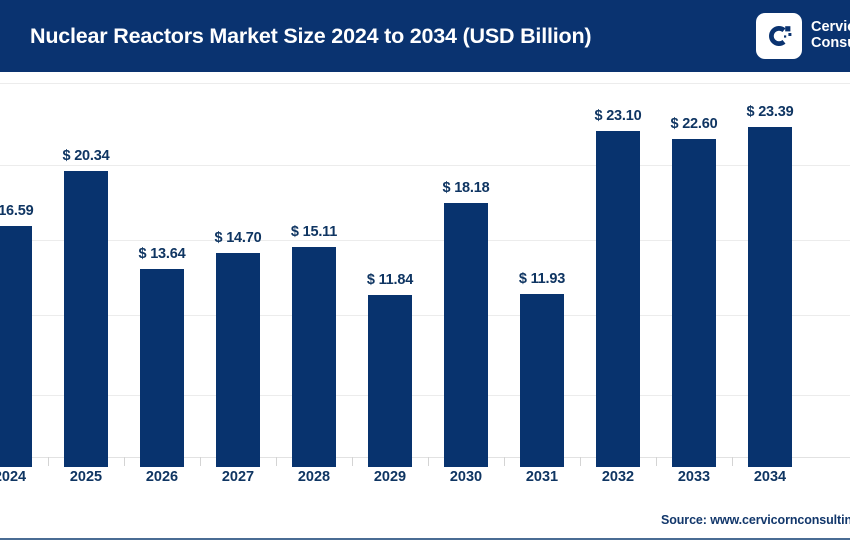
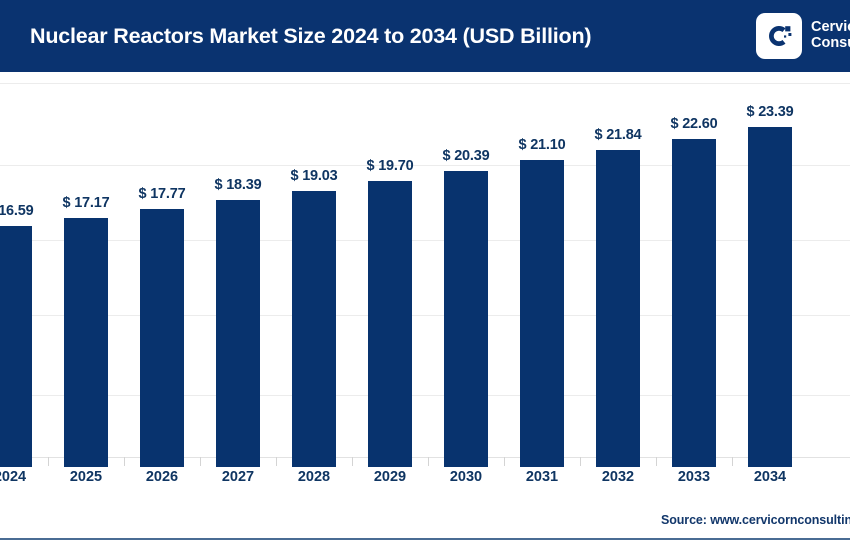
2025: 20.34 -> 17.17
2026: 13.64 -> 17.77
2027: 14.70 -> 18.39
2028: 15.11 -> 19.03
2029: 11.84 -> 19.70
2030: 18.18 -> 20.39
2031: 11.93 -> 21.10
2032: 23.10 -> 21.84
